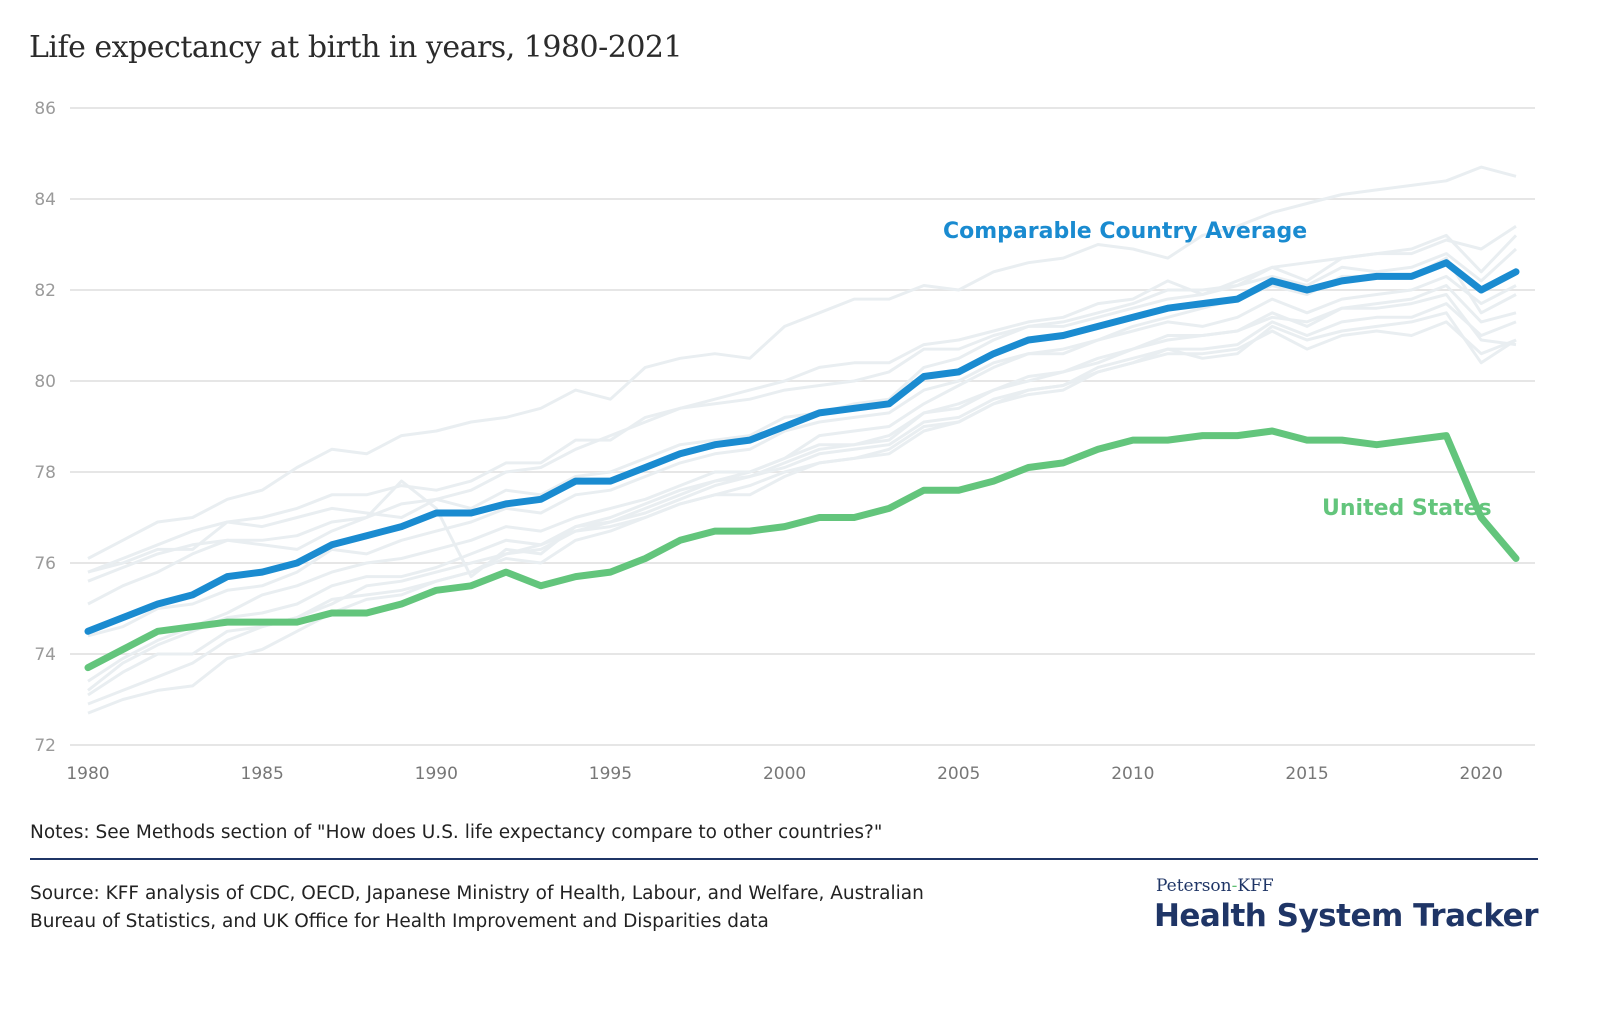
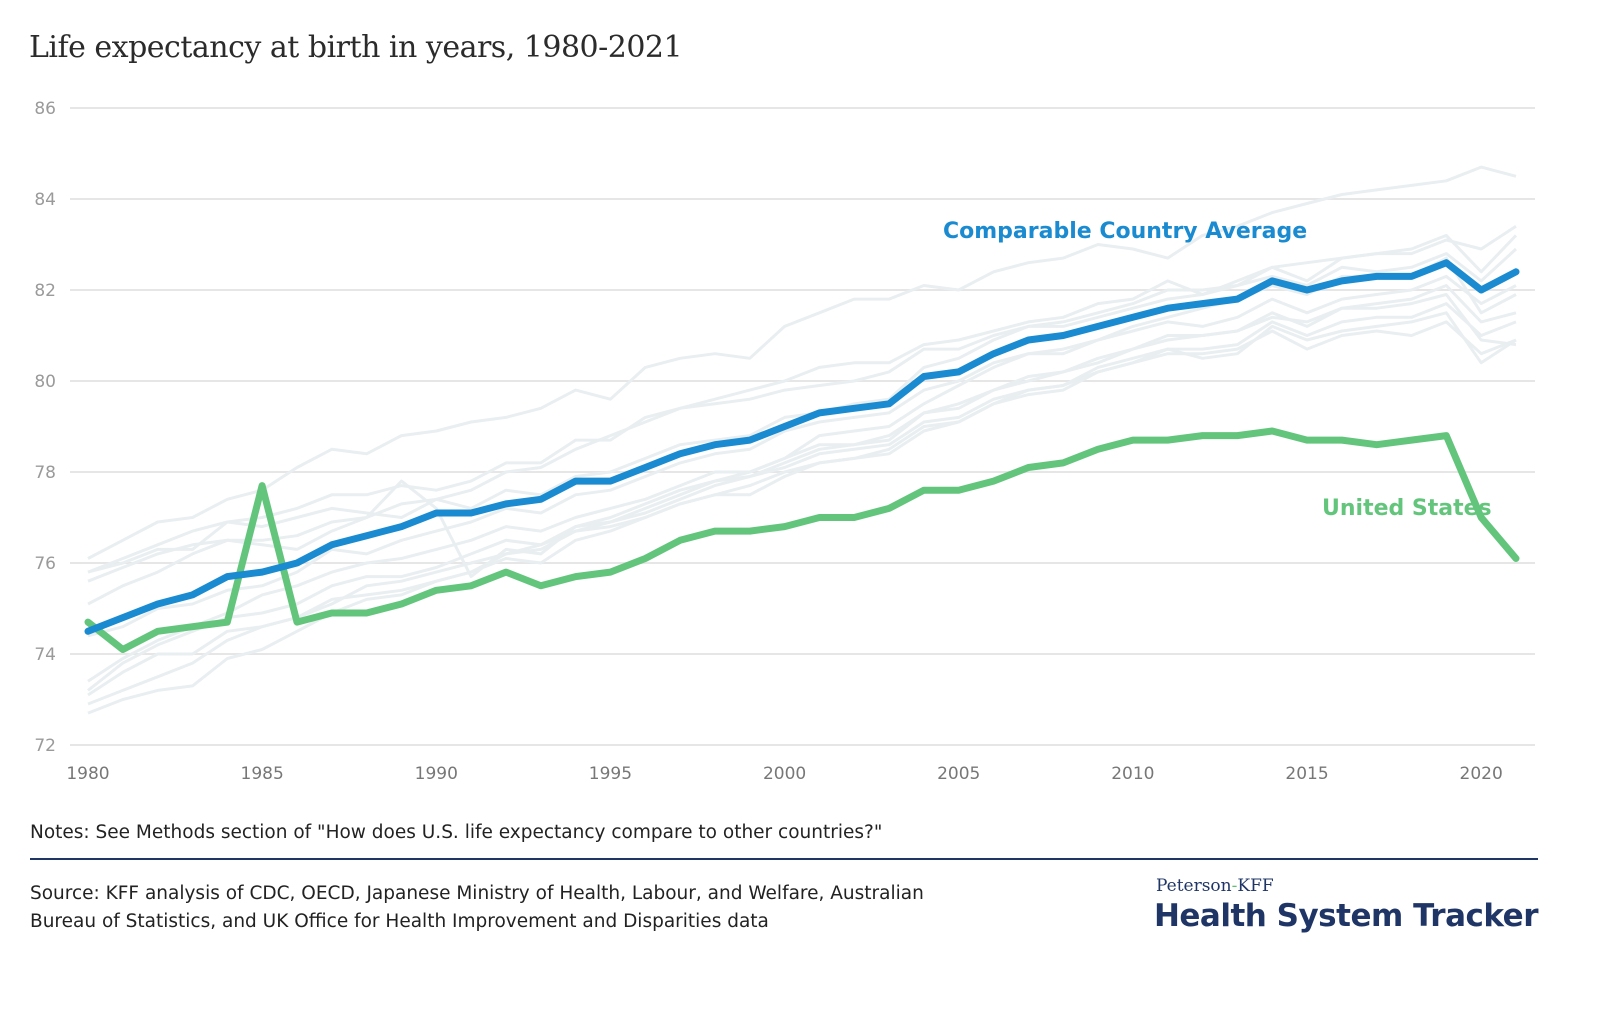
United States/1980: 73.7 -> 74.7
United States/1985: 74.7 -> 77.7
